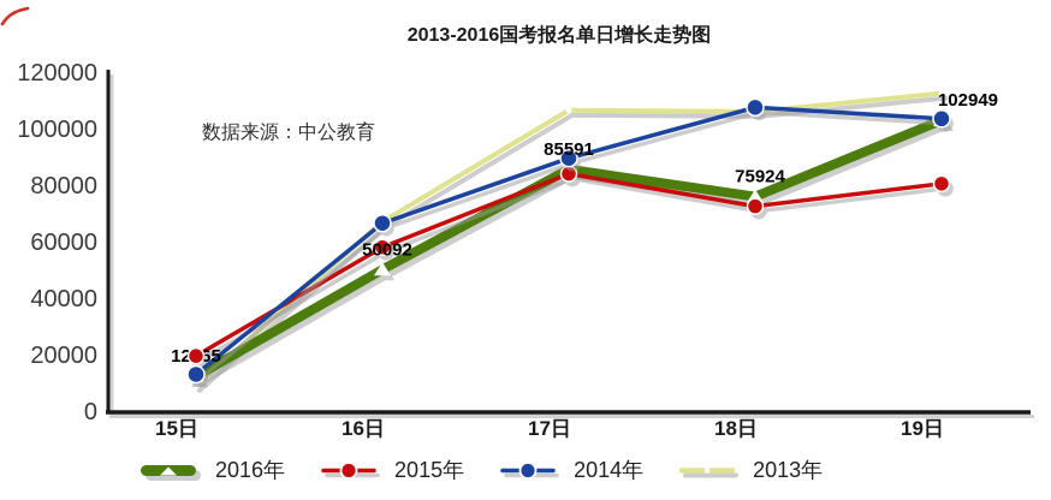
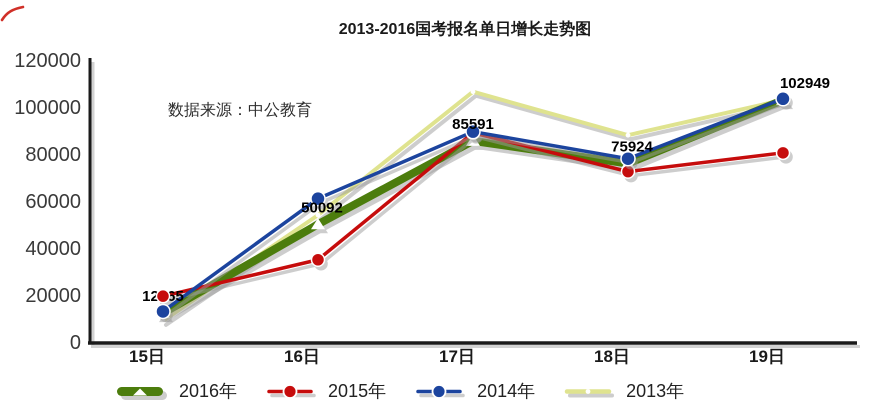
2015年/16日: 58000 -> 35000
2014年/16日: 66000 -> 61000
2013年/16日: 67000 -> 54000
2015年/17日: 84000 -> 89000
2014年/18日: 108000 -> 78000
2013年/18日: 106000 -> 88000
2013年/19日: 112000 -> 103000
